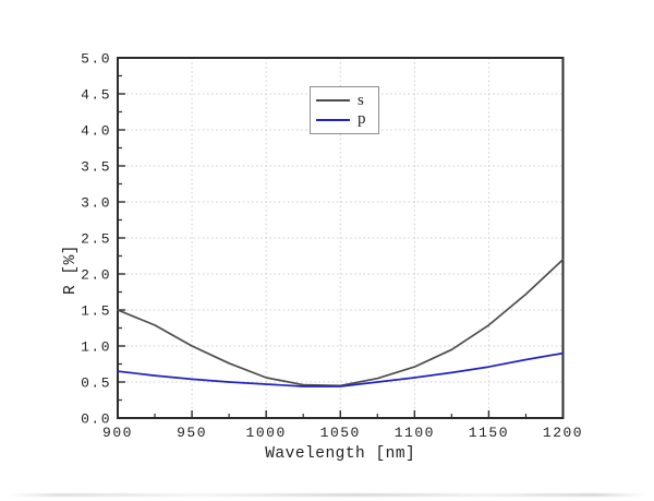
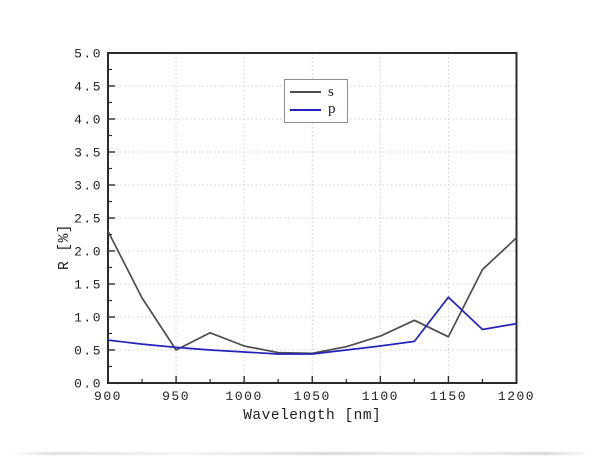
s/900: 1.5 -> 2.3
s/950: 1.0 -> 0.5
s/1150: 1.3 -> 0.7
p/1150: 0.7 -> 1.3
